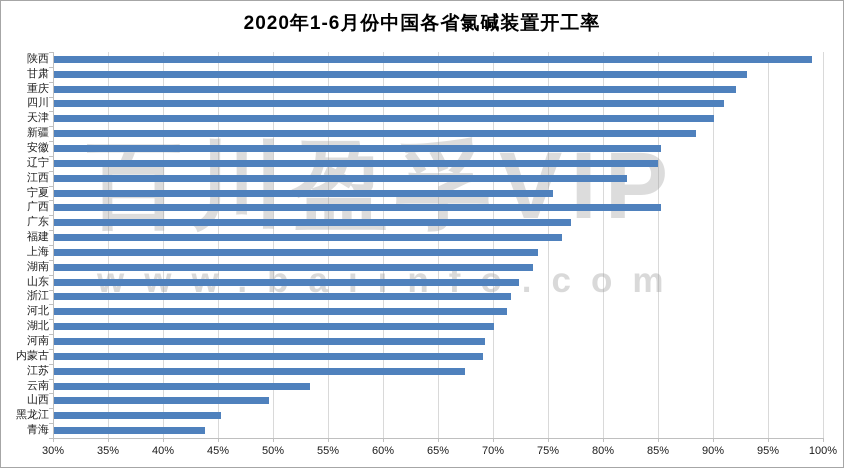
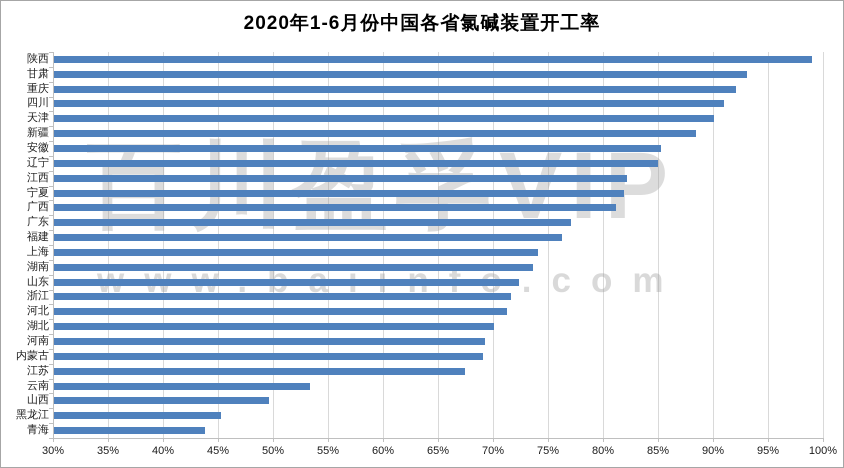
宁夏: 75.4% -> 81.8%
广西: 85.2% -> 81.1%
